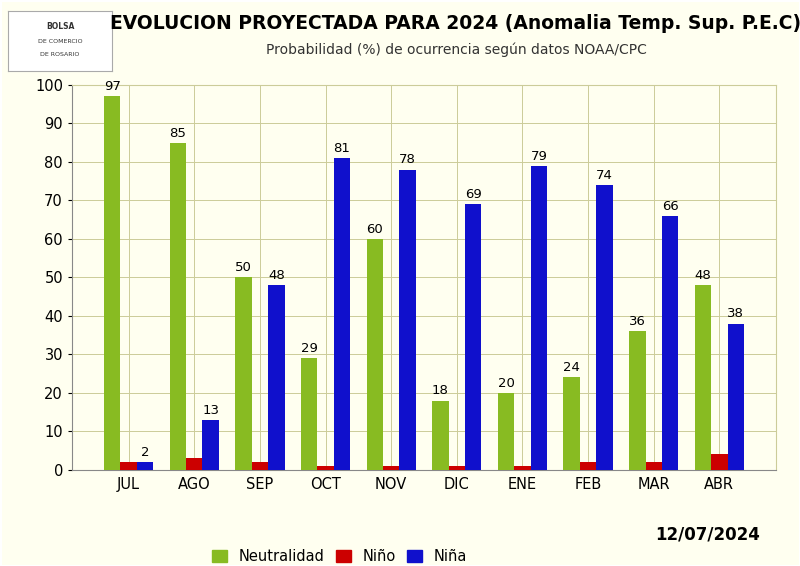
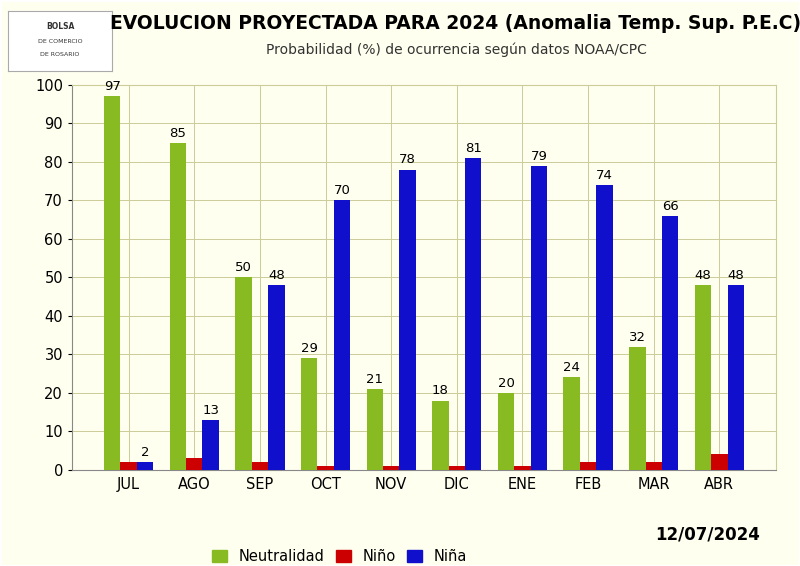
Niña/OCT: 81 -> 70
Neutralidad/NOV: 60 -> 21
Niña/DIC: 69 -> 81
Neutralidad/MAR: 36 -> 32
Niña/ABR: 38 -> 48
